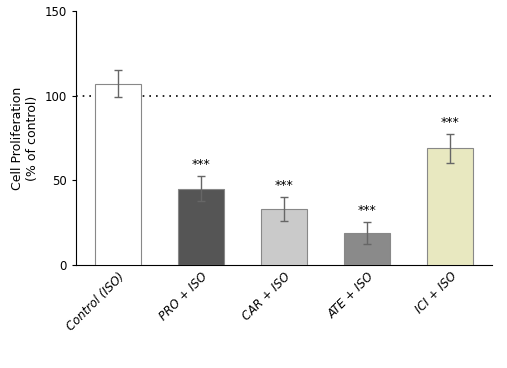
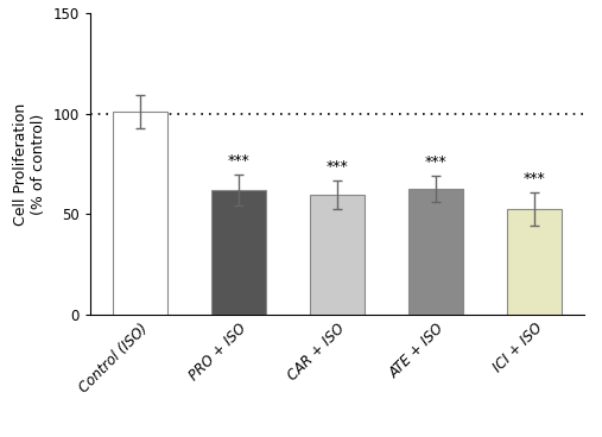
Control (ISO): 107 -> 101
PRO + ISO: 45 -> 62
CAR + ISO: 33 -> 60
ATE + ISO: 19 -> 62
ICI + ISO: 69 -> 52
